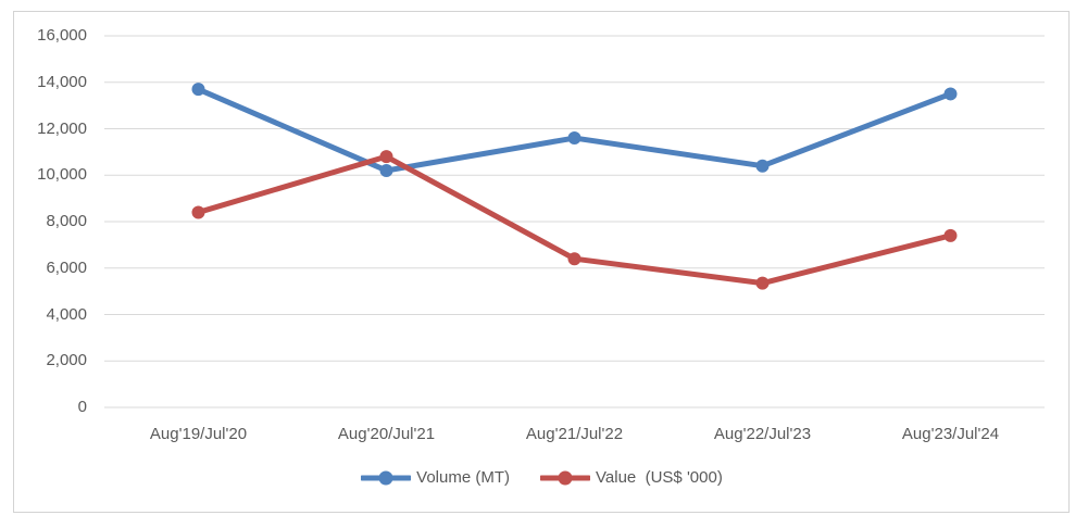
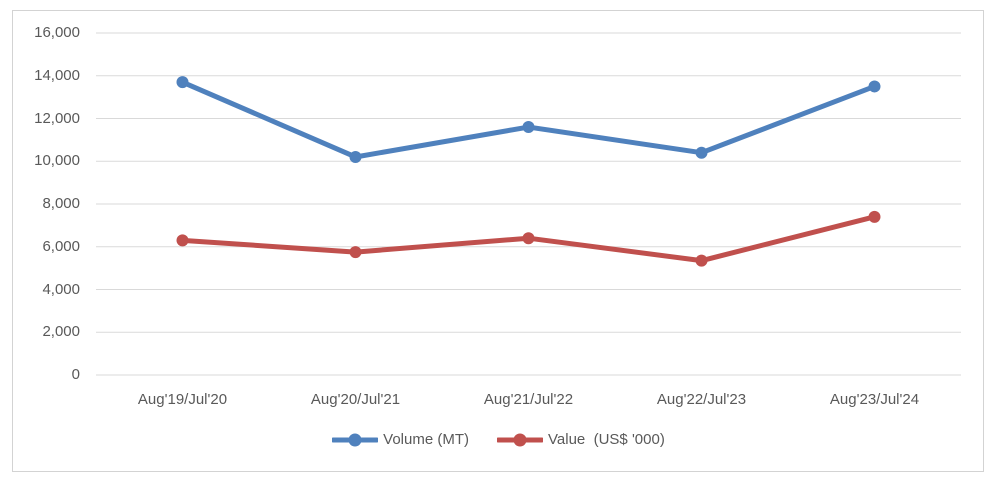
Value (US$ '000)/Aug'19/Jul'20: 8400 -> 6300
Value (US$ '000)/Aug'20/Jul'21: 10800 -> 5800
